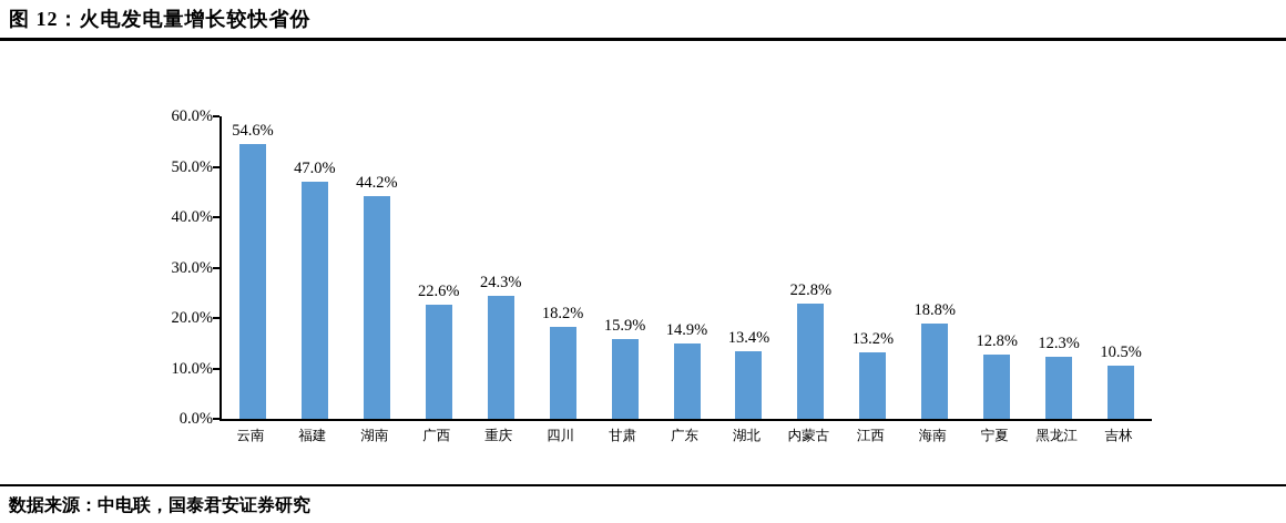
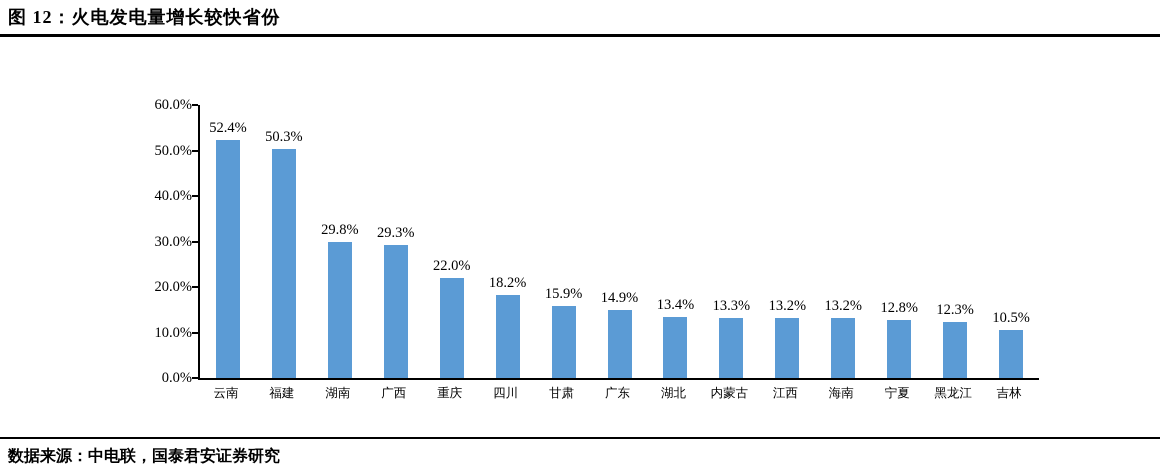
云南: 54.6% -> 52.4%
福建: 47.0% -> 50.3%
湖南: 44.2% -> 29.8%
广西: 22.6% -> 29.3%
重庆: 24.3% -> 22.0%
内蒙古: 22.8% -> 13.3%
海南: 18.8% -> 13.2%
